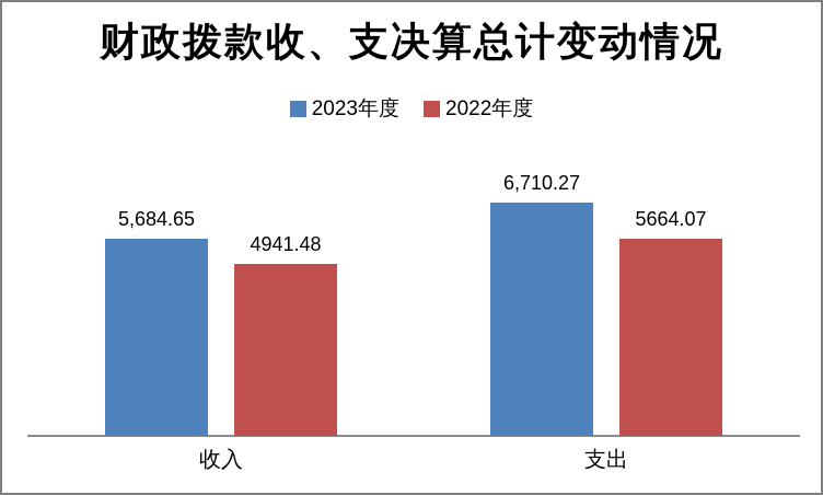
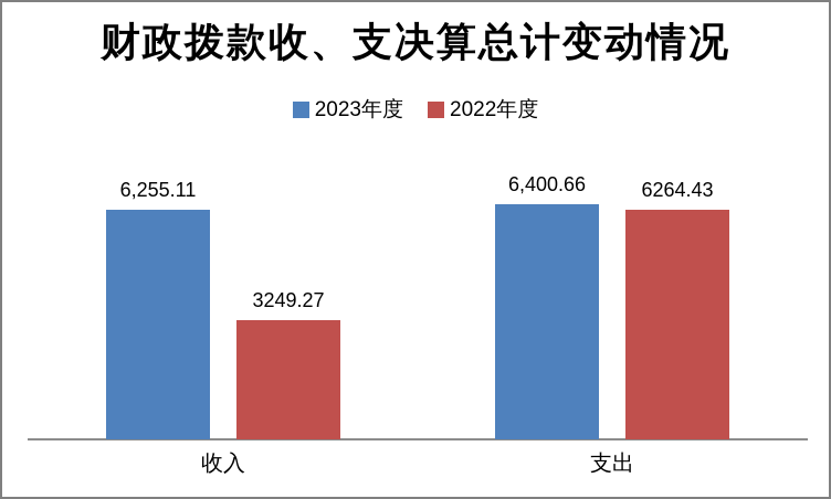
2023年度/收入: 5,684.65 -> 6,255.11
2022年度/收入: 4941.48 -> 3249.27
2023年度/支出: 6,710.27 -> 6,400.66
2022年度/支出: 5664.07 -> 6264.43
